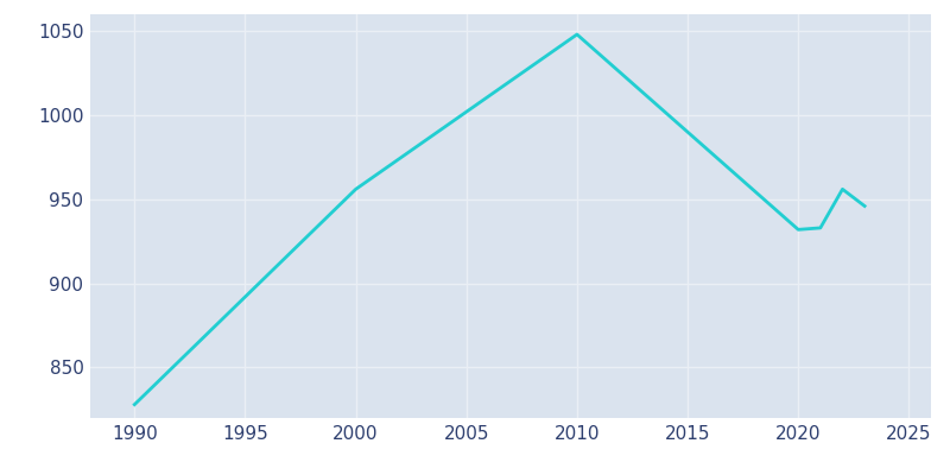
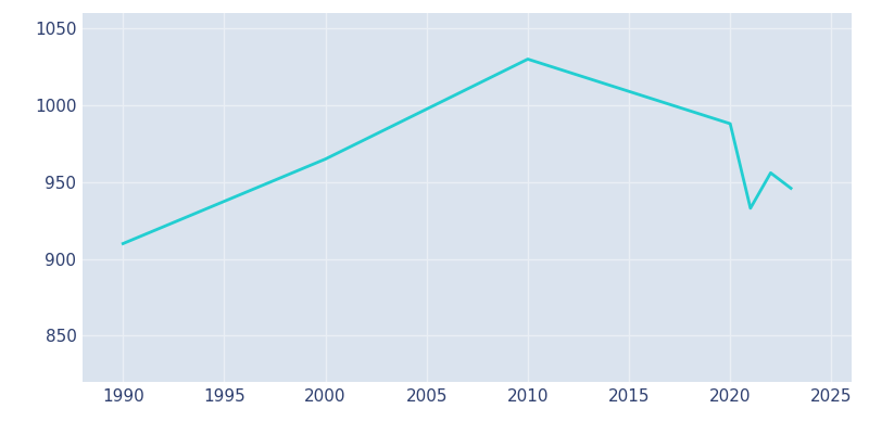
1990: 828 -> 910
2000: 956 -> 965
2010: 1048 -> 1030
2020: 932 -> 988
